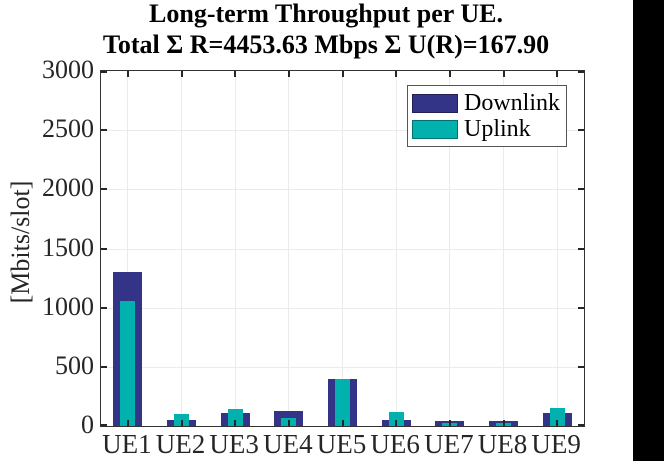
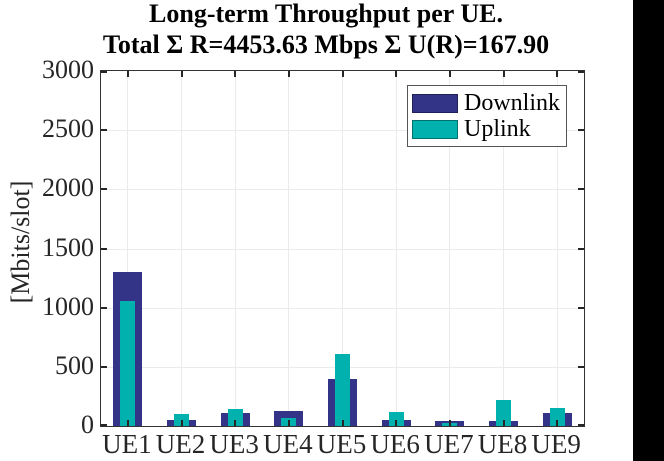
Uplink/UE5: 400 -> 610
Uplink/UE8: 20 -> 220
